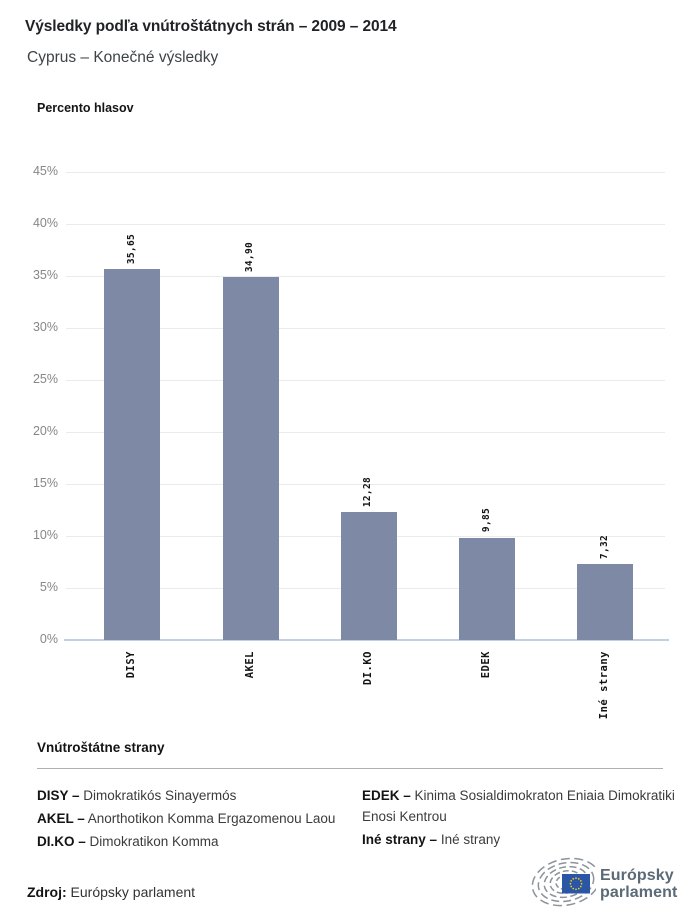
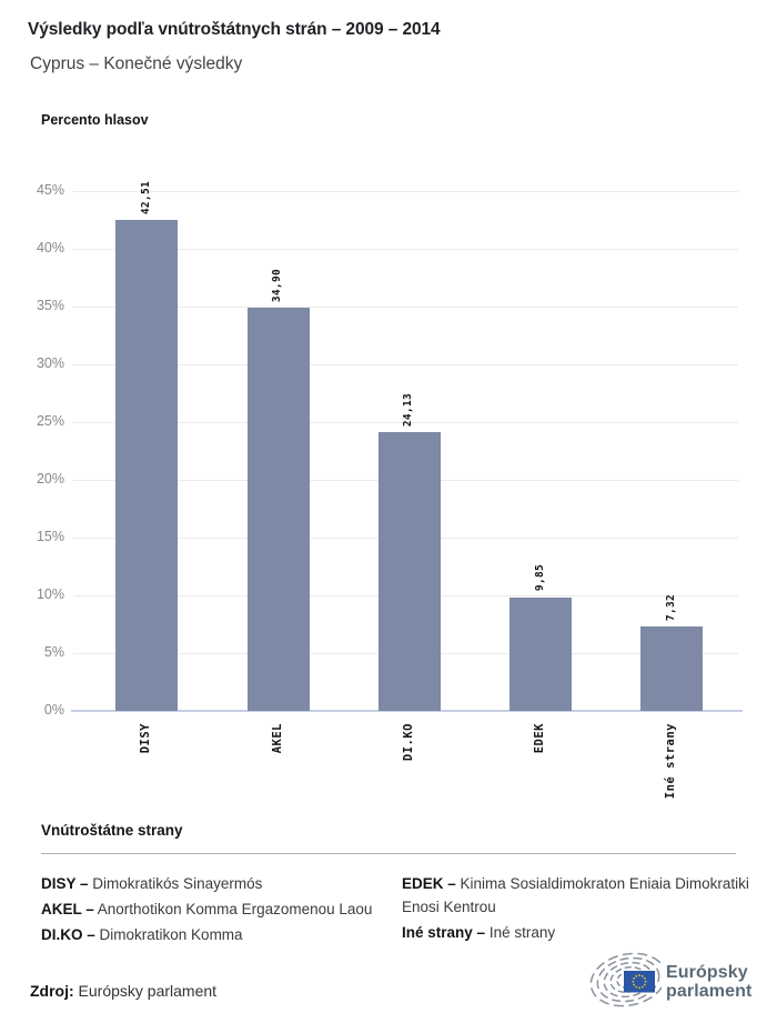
DISY: 35,65 -> 42,51
DI.KO: 12,28 -> 24,13
